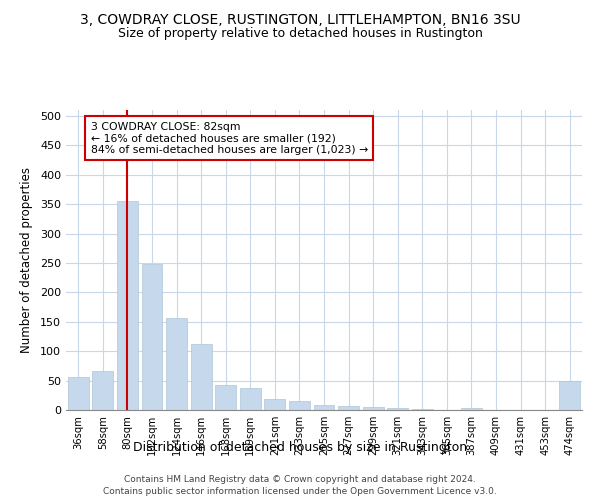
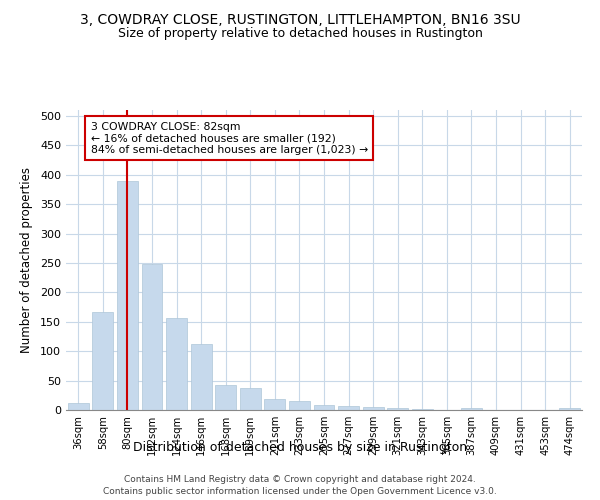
36sqm: 56 -> 12
58sqm: 66 -> 167
80sqm: 356 -> 390
474sqm: 50 -> 4
